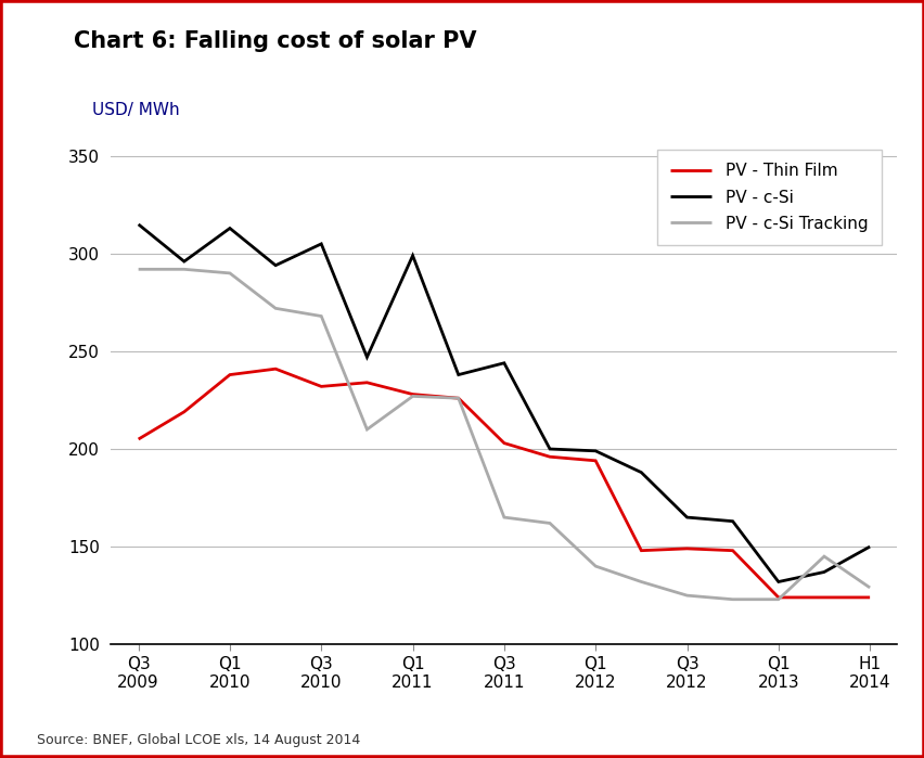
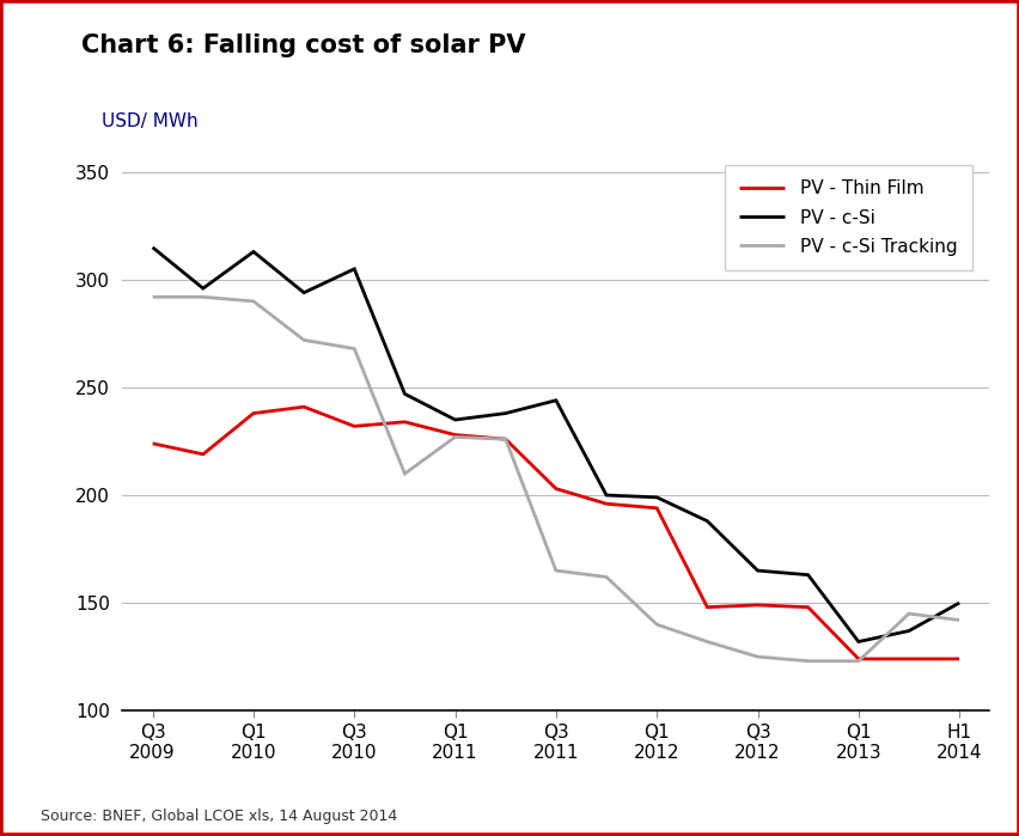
PV - Thin Film/Q3 2009: 205 -> 224
PV - c-Si/Q1 2011: 299 -> 235
PV - c-Si Tracking/H1 2014: 129 -> 142
